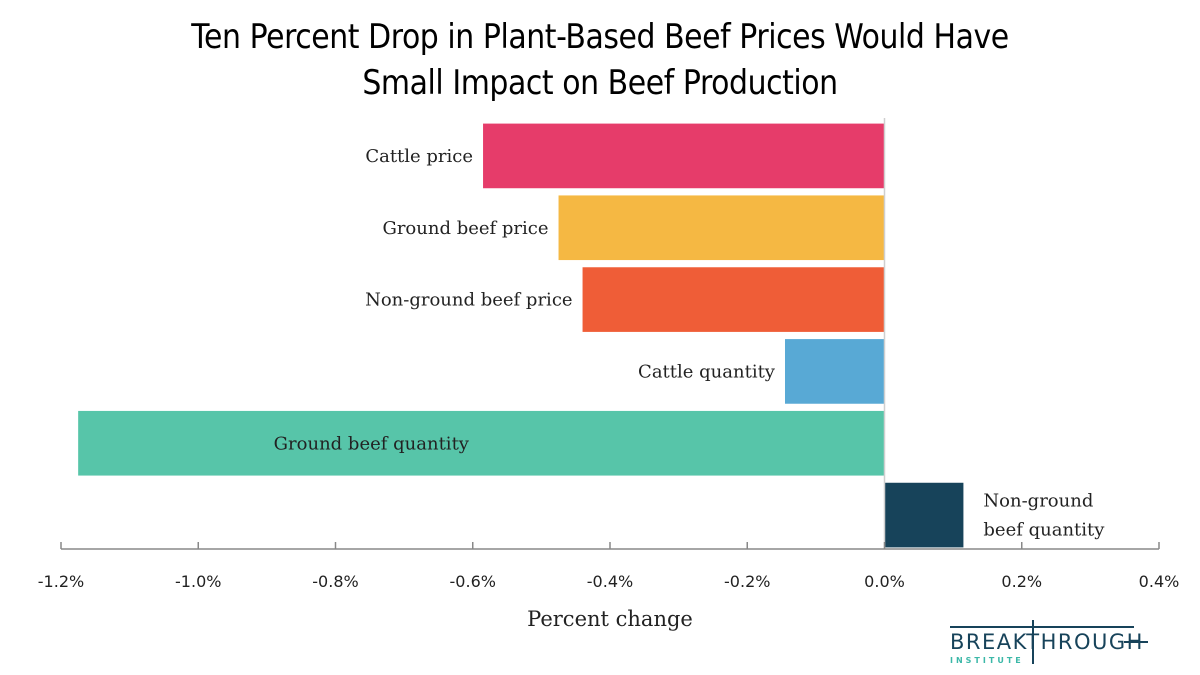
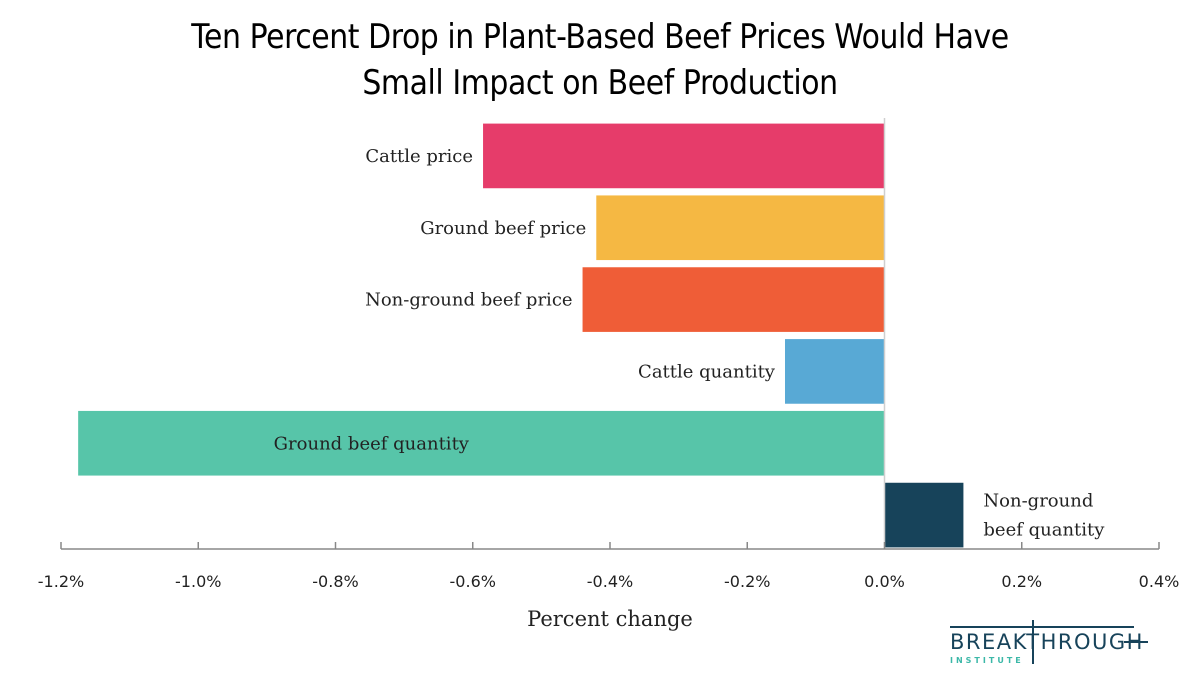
Ground beef price: -0.47% -> -0.42%
